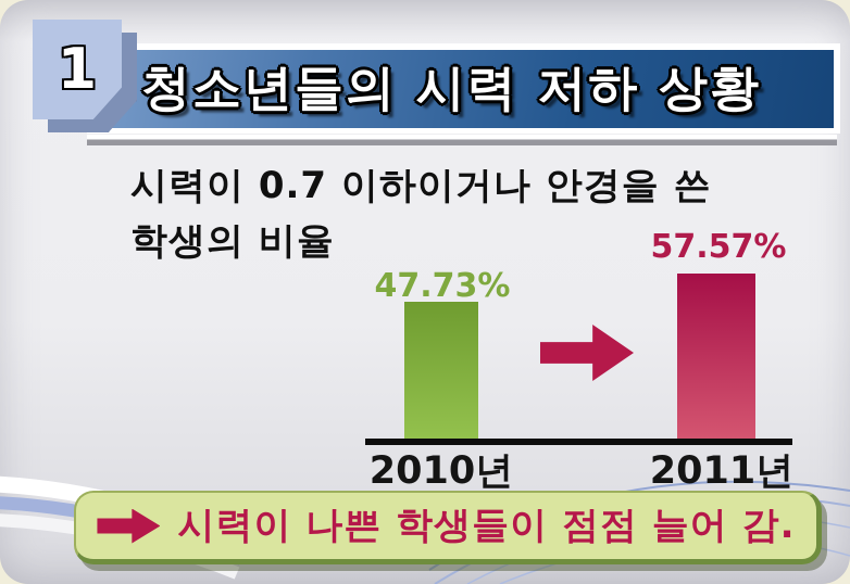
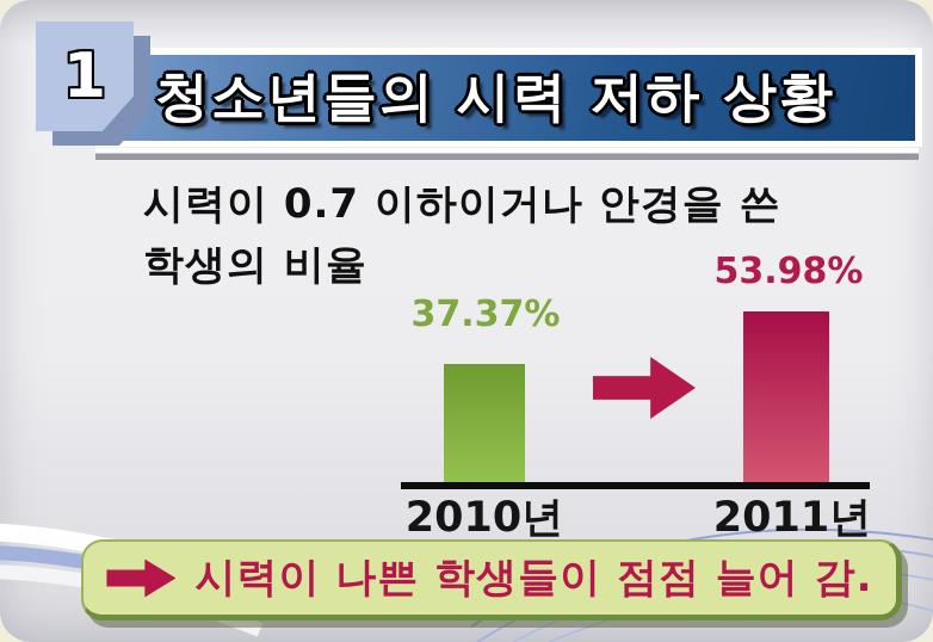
2010년: 47.73% -> 37.37%
2011년: 57.57% -> 53.98%
